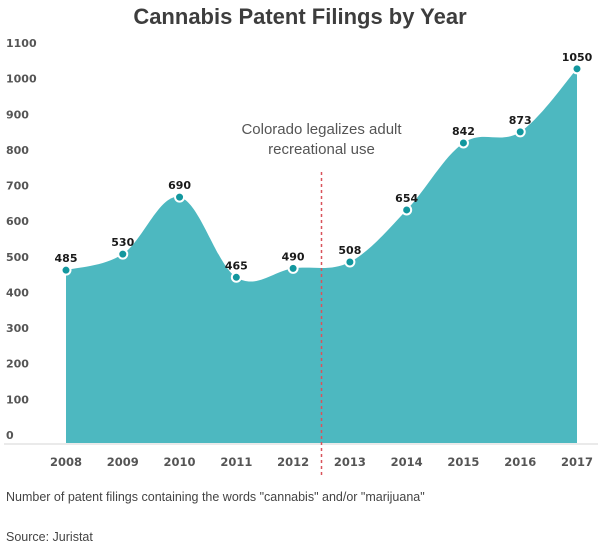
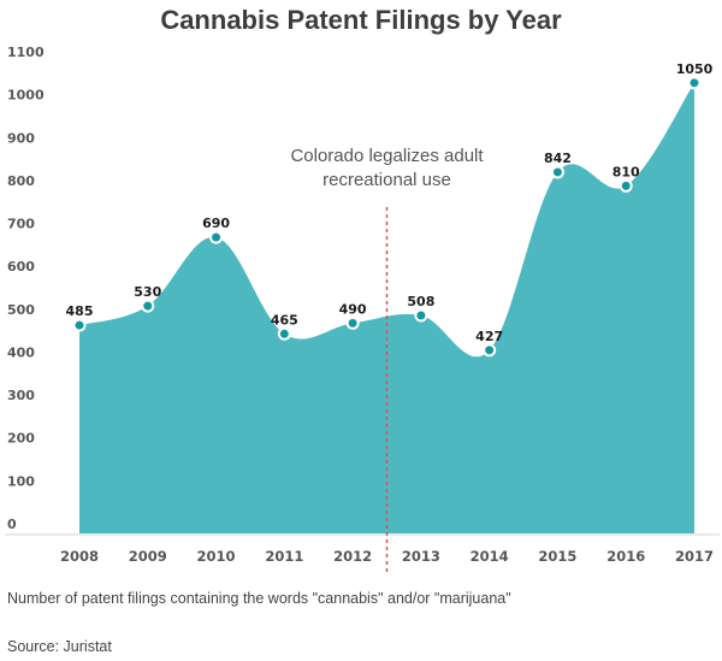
2014: 654 -> 427
2016: 873 -> 810
